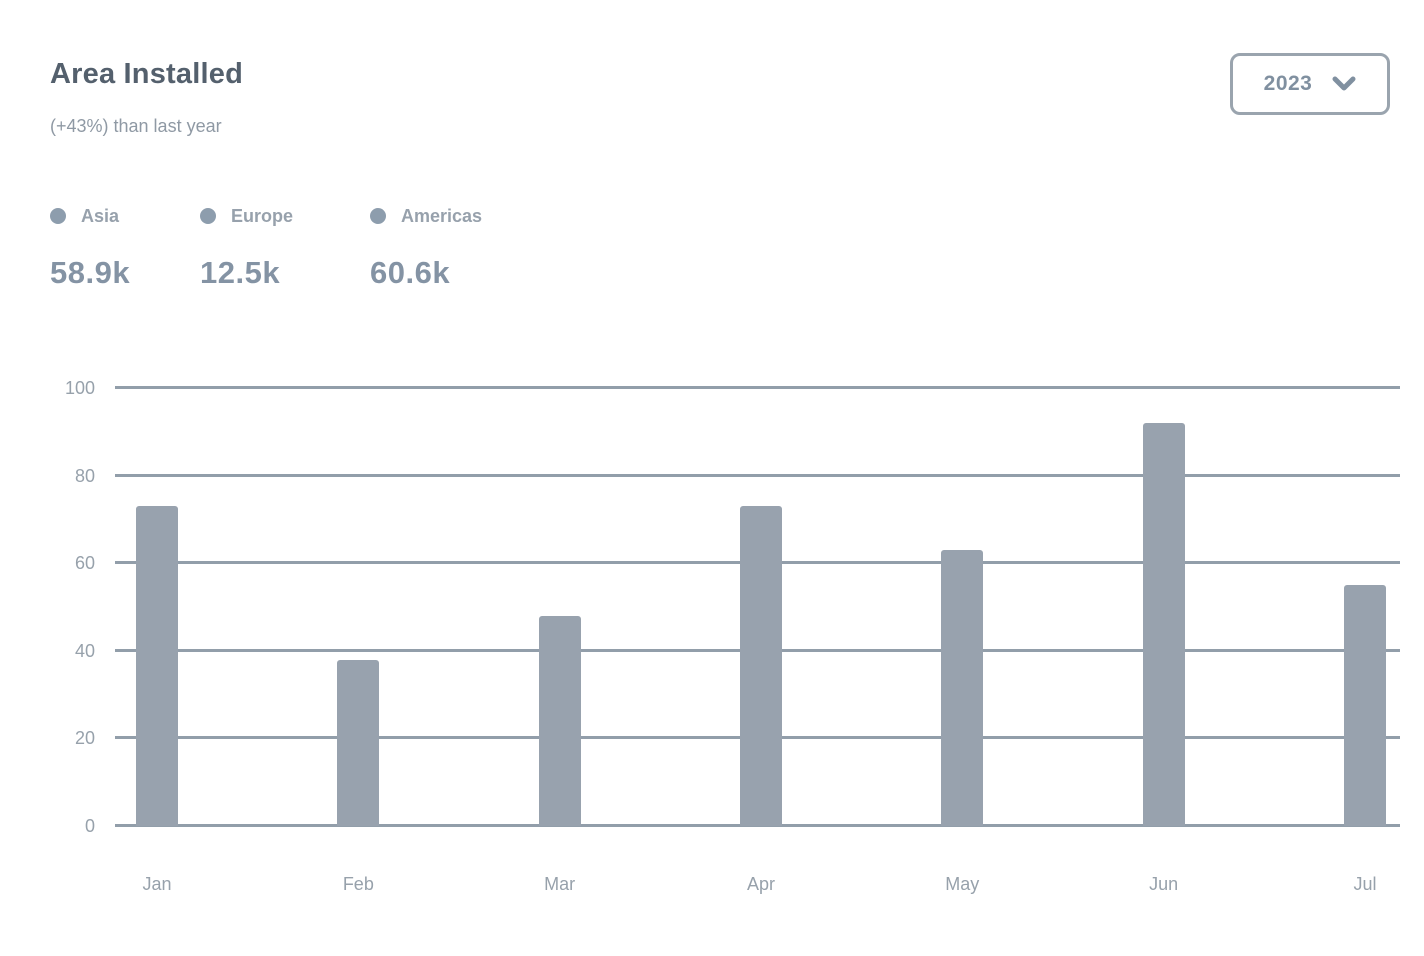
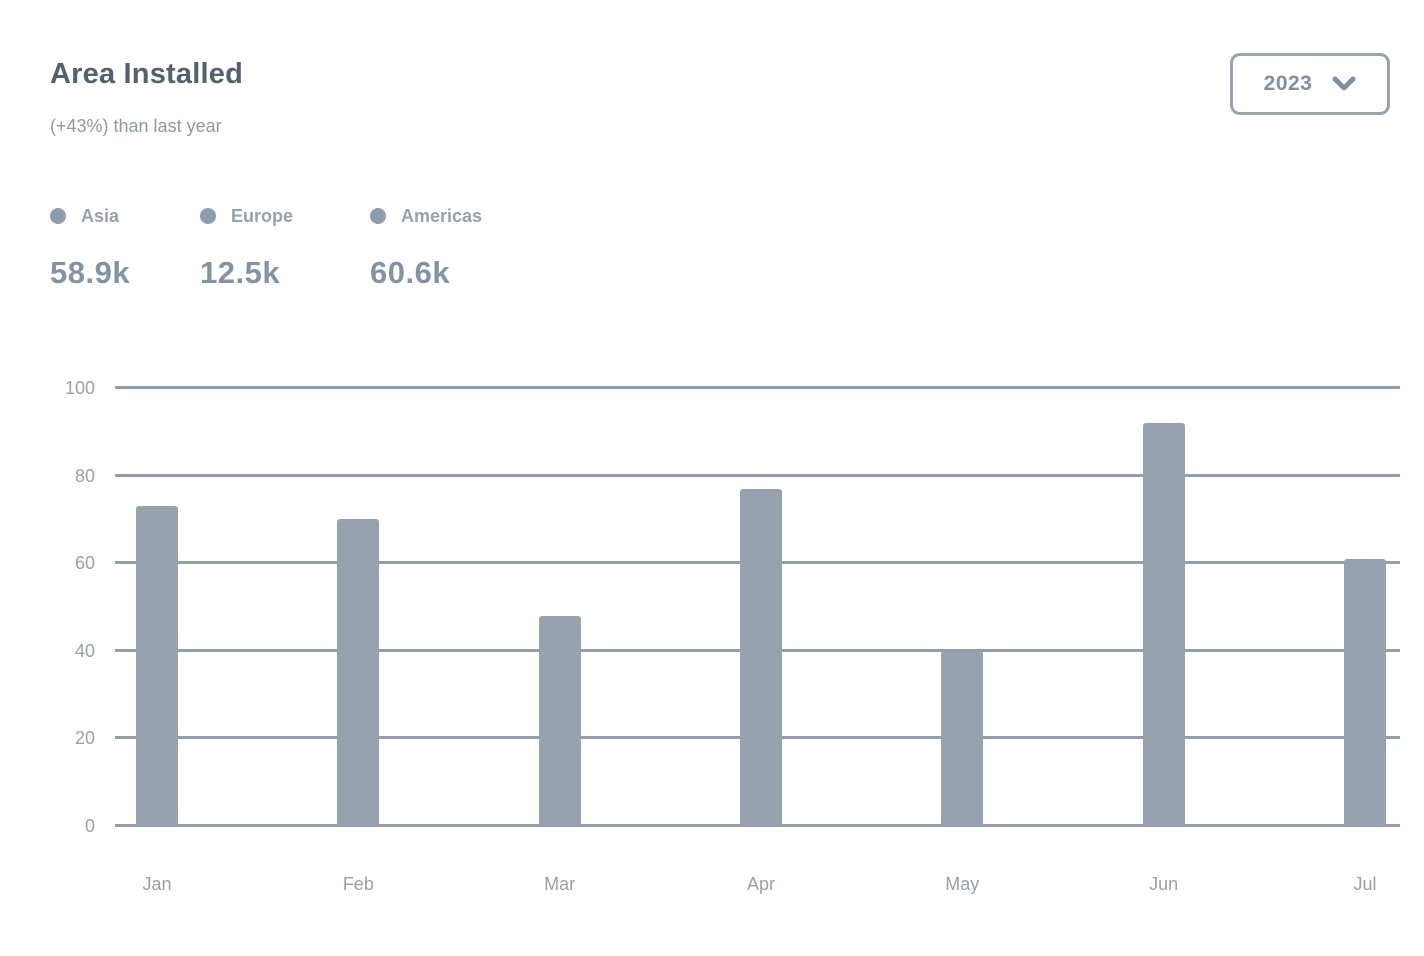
Feb: 38 -> 70
Apr: 73 -> 77
May: 63 -> 40
Jul: 55 -> 61
